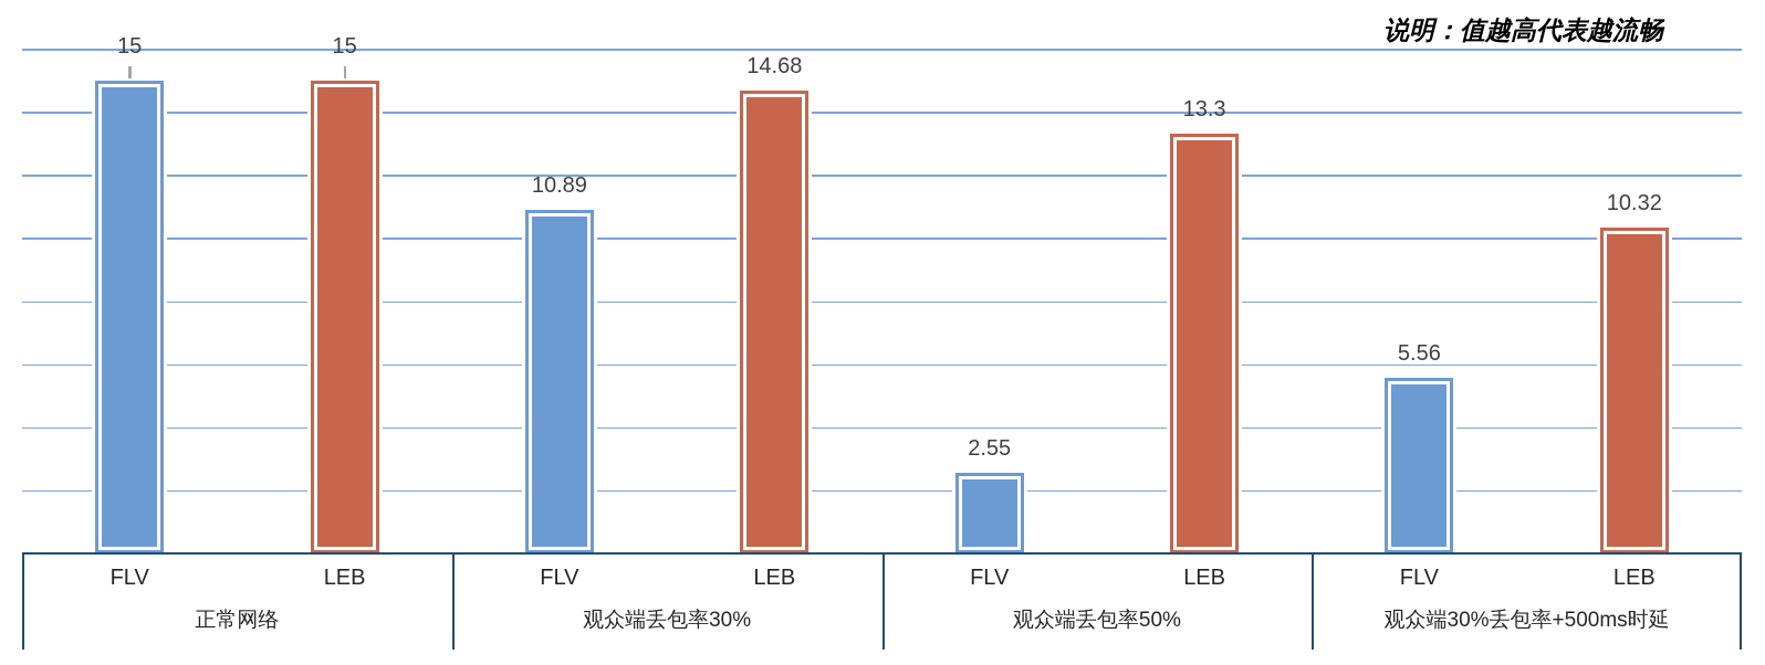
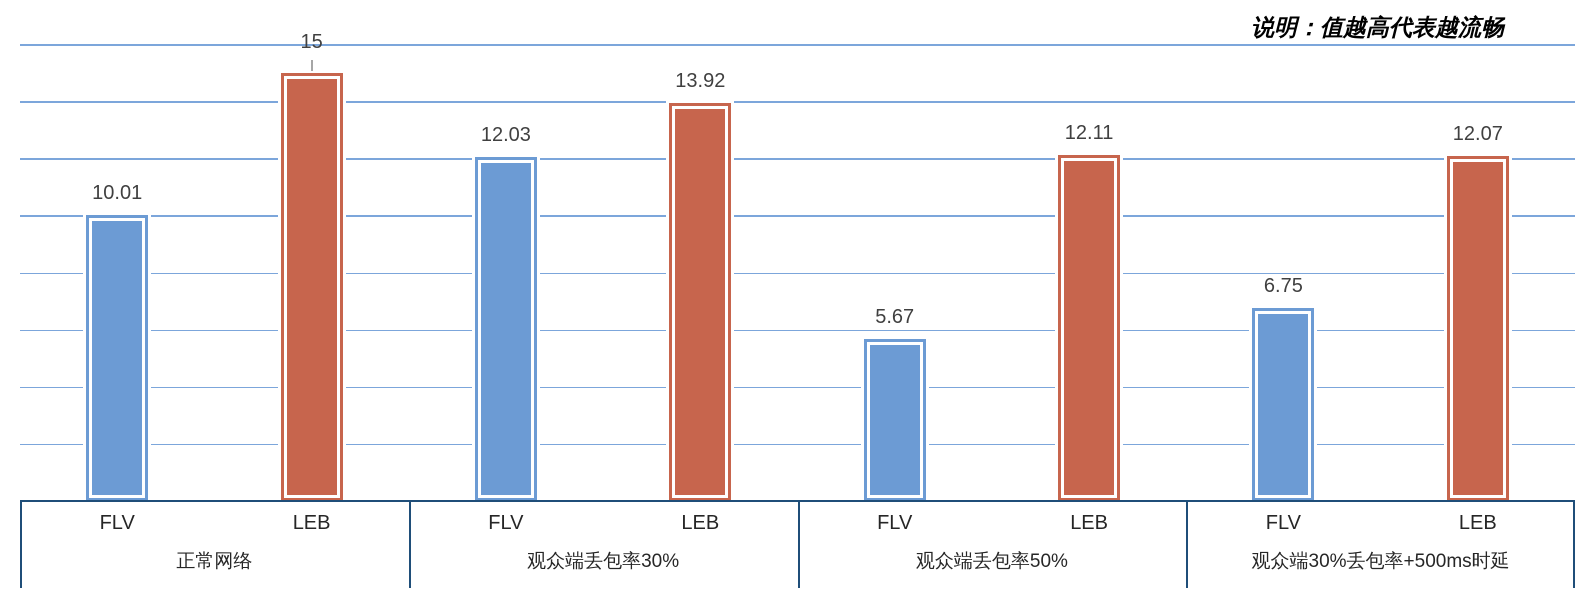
FLV/正常网络: 15 -> 10.01
FLV/观众端丢包率30%: 10.89 -> 12.03
LEB/观众端丢包率30%: 14.68 -> 13.92
FLV/观众端丢包率50%: 2.55 -> 5.67
LEB/观众端丢包率50%: 13.3 -> 12.11
FLV/观众端30%丢包率+500ms时延: 5.56 -> 6.75
LEB/观众端30%丢包率+500ms时延: 10.32 -> 12.07
